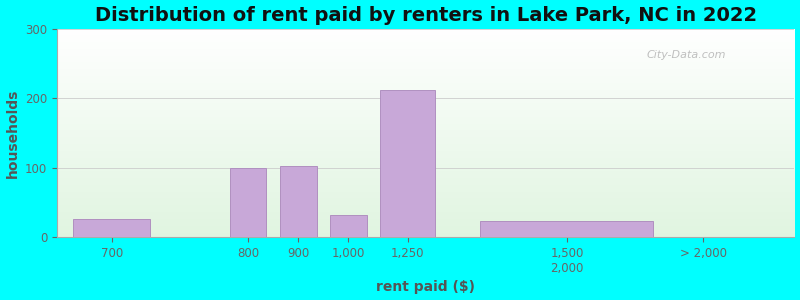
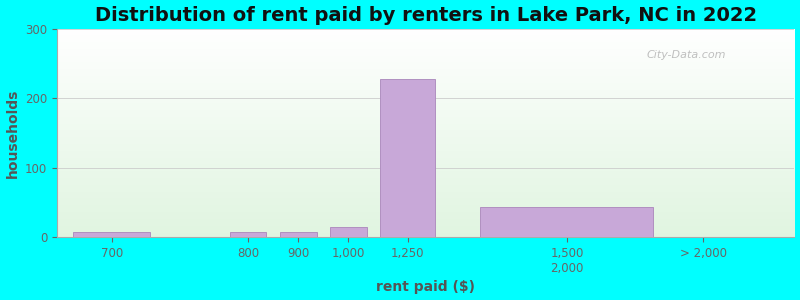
700: 26 -> 8
800: 100 -> 8
900: 102 -> 8
1,000: 32 -> 15
1,250: 212 -> 228
1,500 2,000: 24 -> 43
